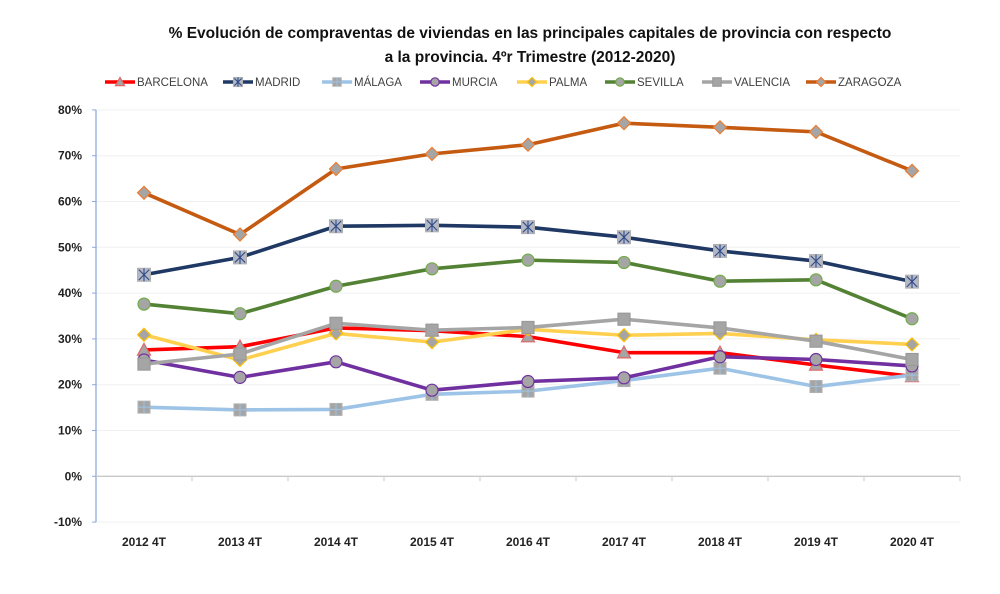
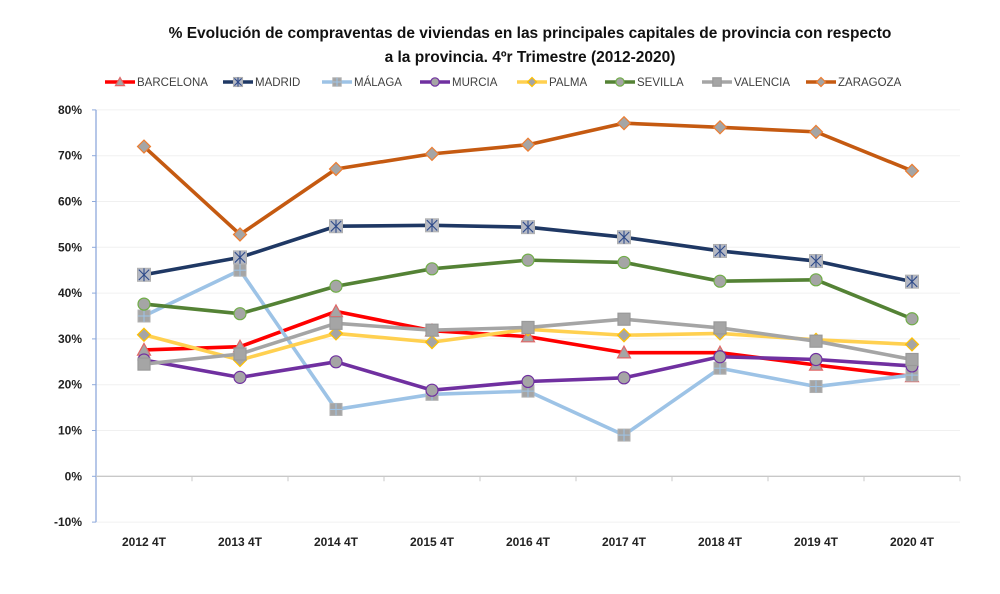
MÁLAGA/2012 4T: 15% -> 35%
ZARAGOZA/2012 4T: 62% -> 72%
MÁLAGA/2013 4T: 14% -> 45%
BARCELONA/2014 4T: 32% -> 36%
MÁLAGA/2017 4T: 21% -> 9%
